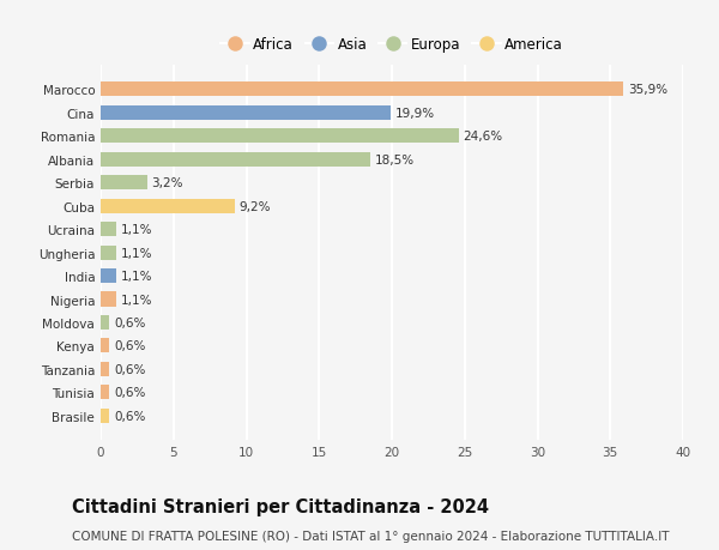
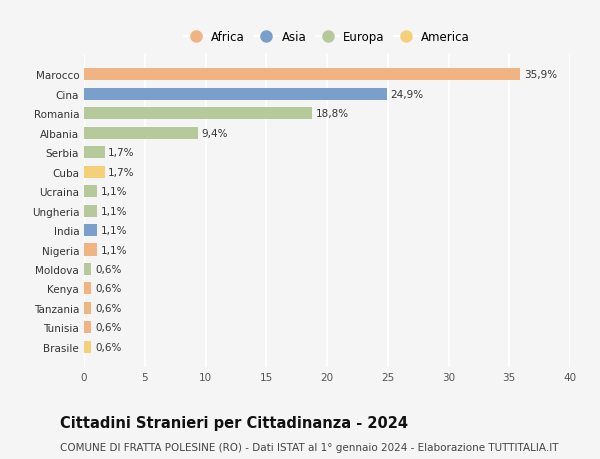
Cina: 19,9% -> 24,9%
Romania: 24,6% -> 18,8%
Albania: 18,5% -> 9,4%
Serbia: 3,2% -> 1,7%
Cuba: 9,2% -> 1,7%
